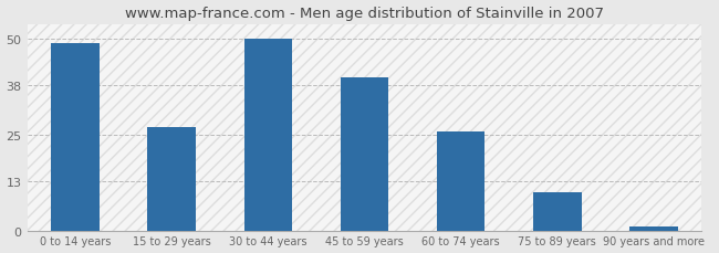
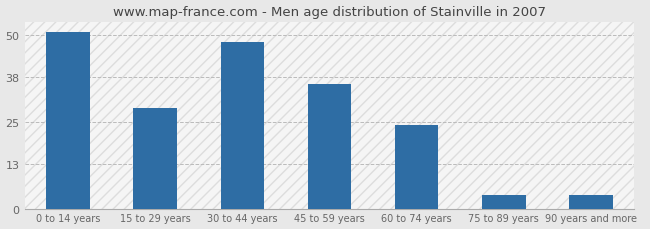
0 to 14 years: 49 -> 51
15 to 29 years: 27 -> 29
30 to 44 years: 50 -> 48
45 to 59 years: 40 -> 36
60 to 74 years: 26 -> 24
75 to 89 years: 10 -> 4
90 years and more: 1 -> 4
